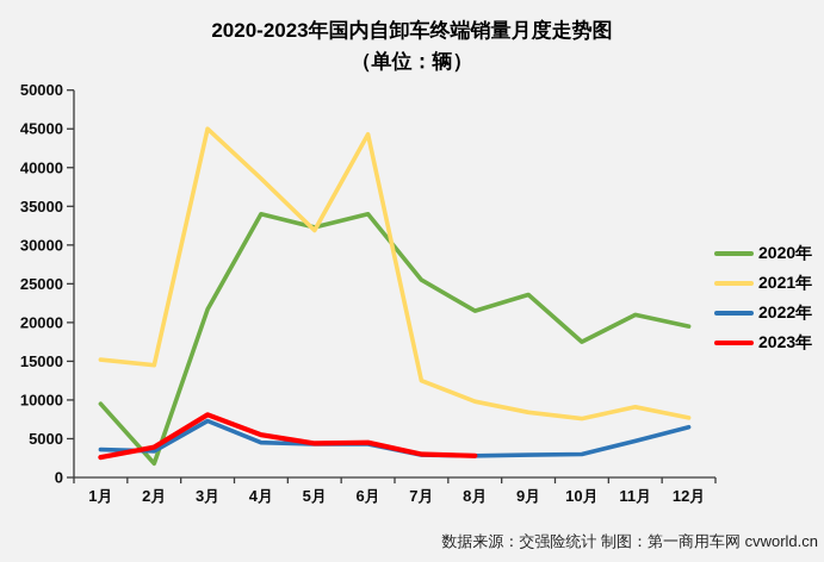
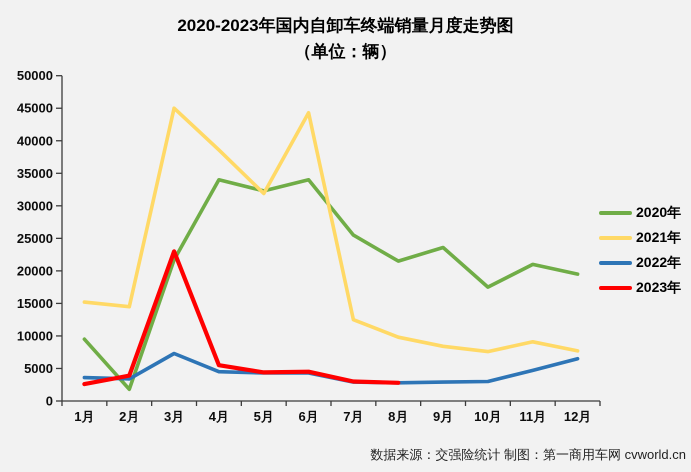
2023年/3月: 8000 -> 23000
